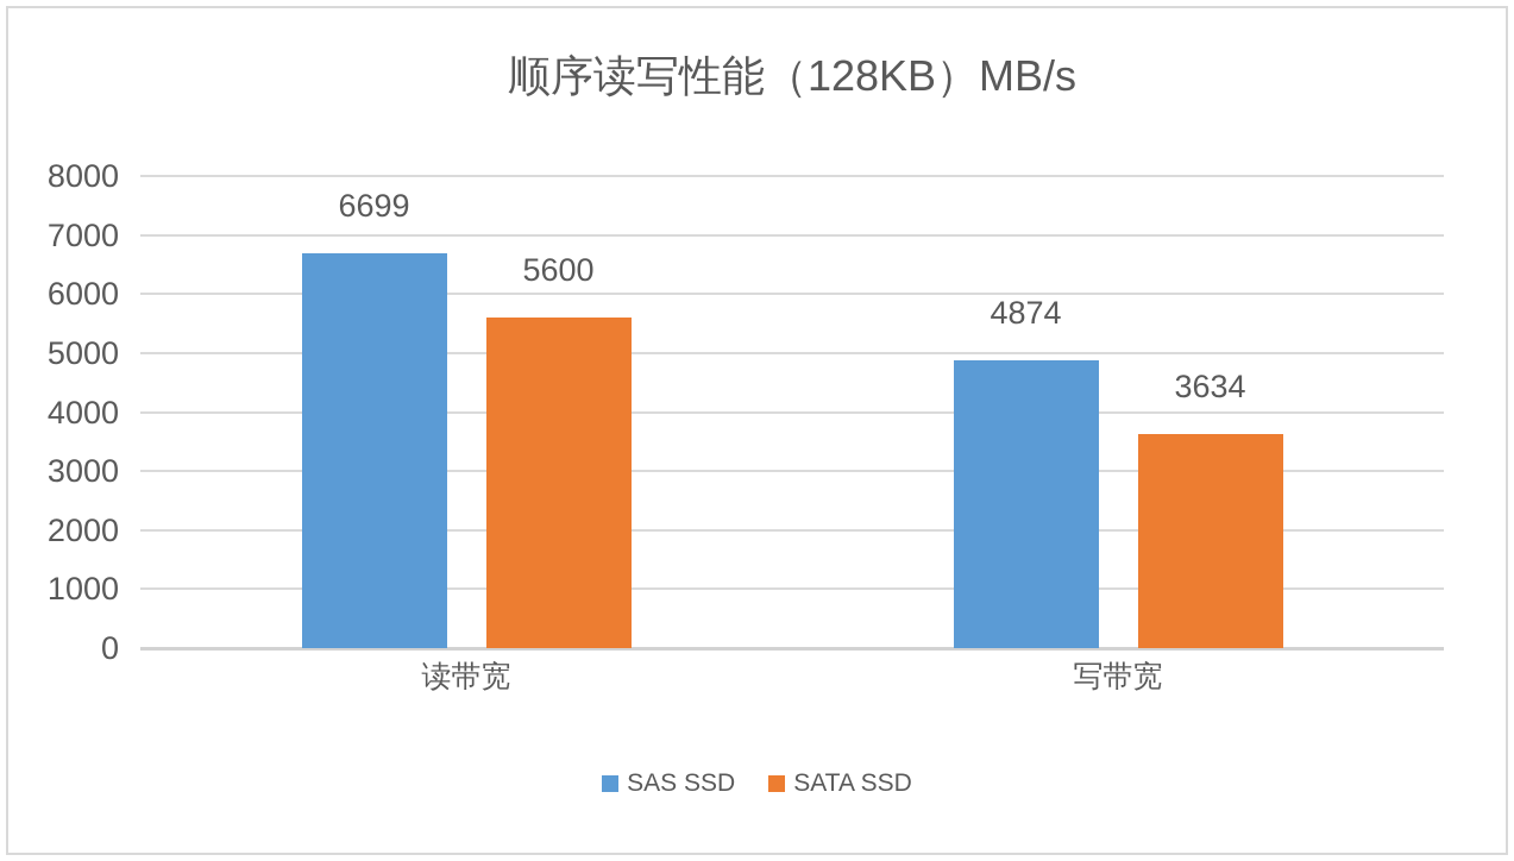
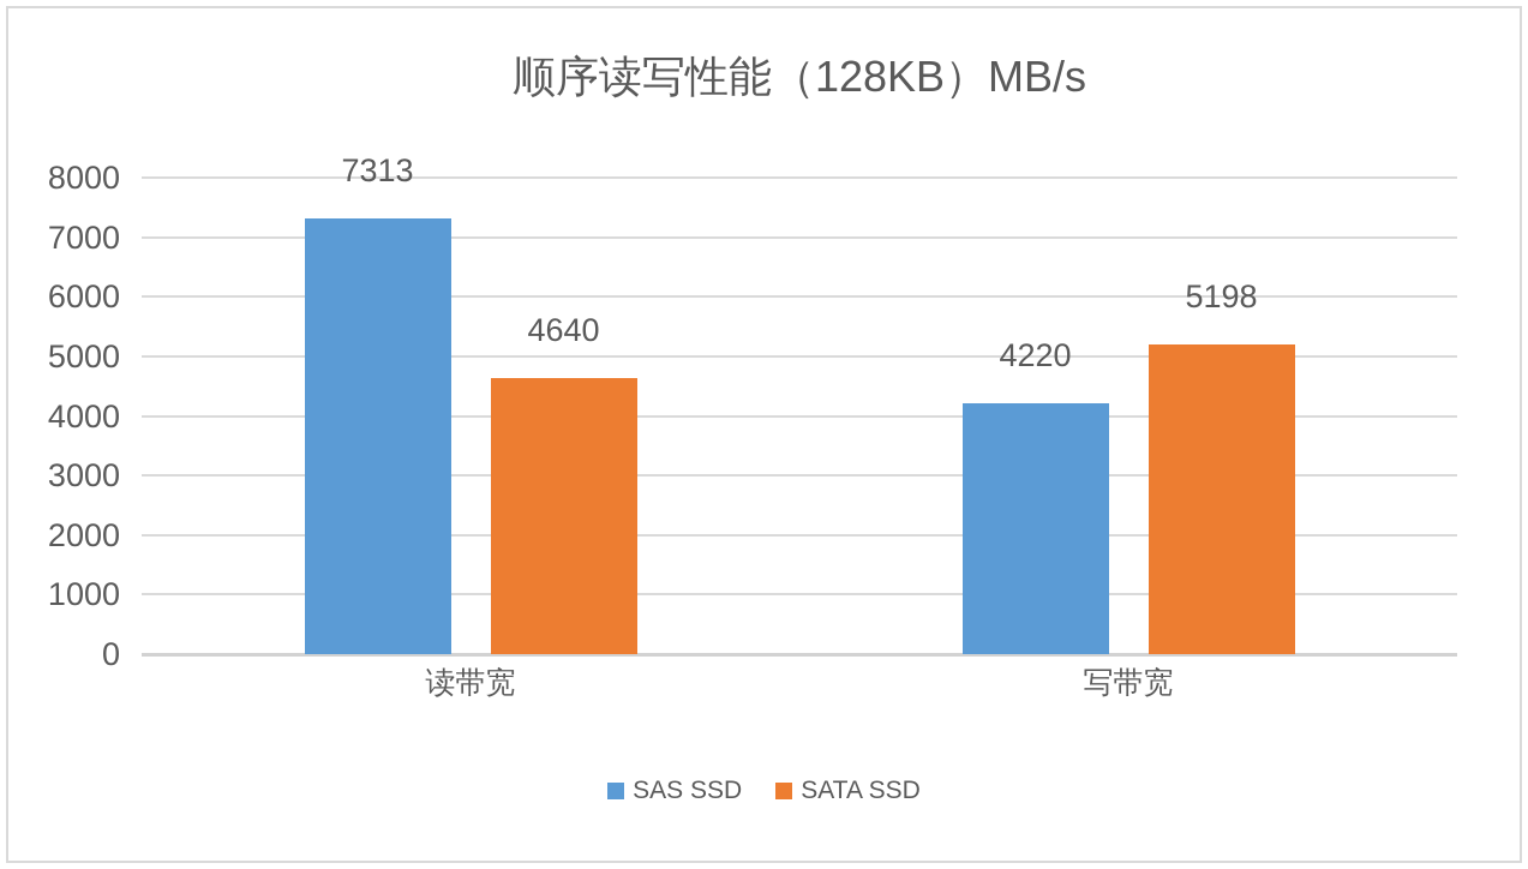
SAS SSD/读带宽: 6699 -> 7313
SATA SSD/读带宽: 5600 -> 4640
SAS SSD/写带宽: 4874 -> 4220
SATA SSD/写带宽: 3634 -> 5198
